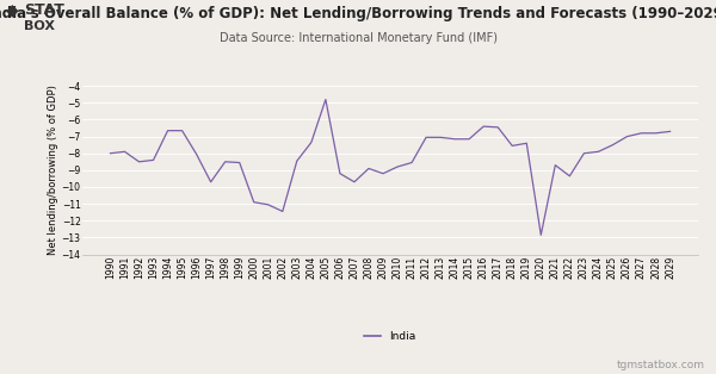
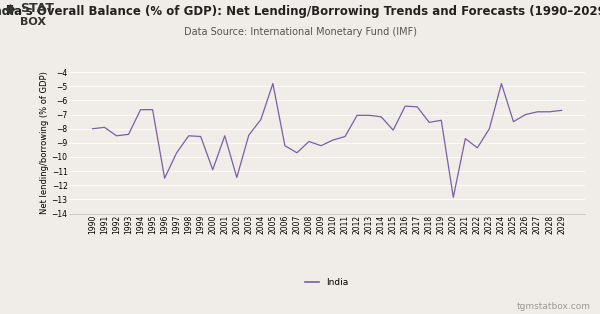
1996: -8.1 -> -11.5
2001: -11.1 -> -8.5
2015: -7.2 -> -8.1
2024: -7.9 -> -4.8
